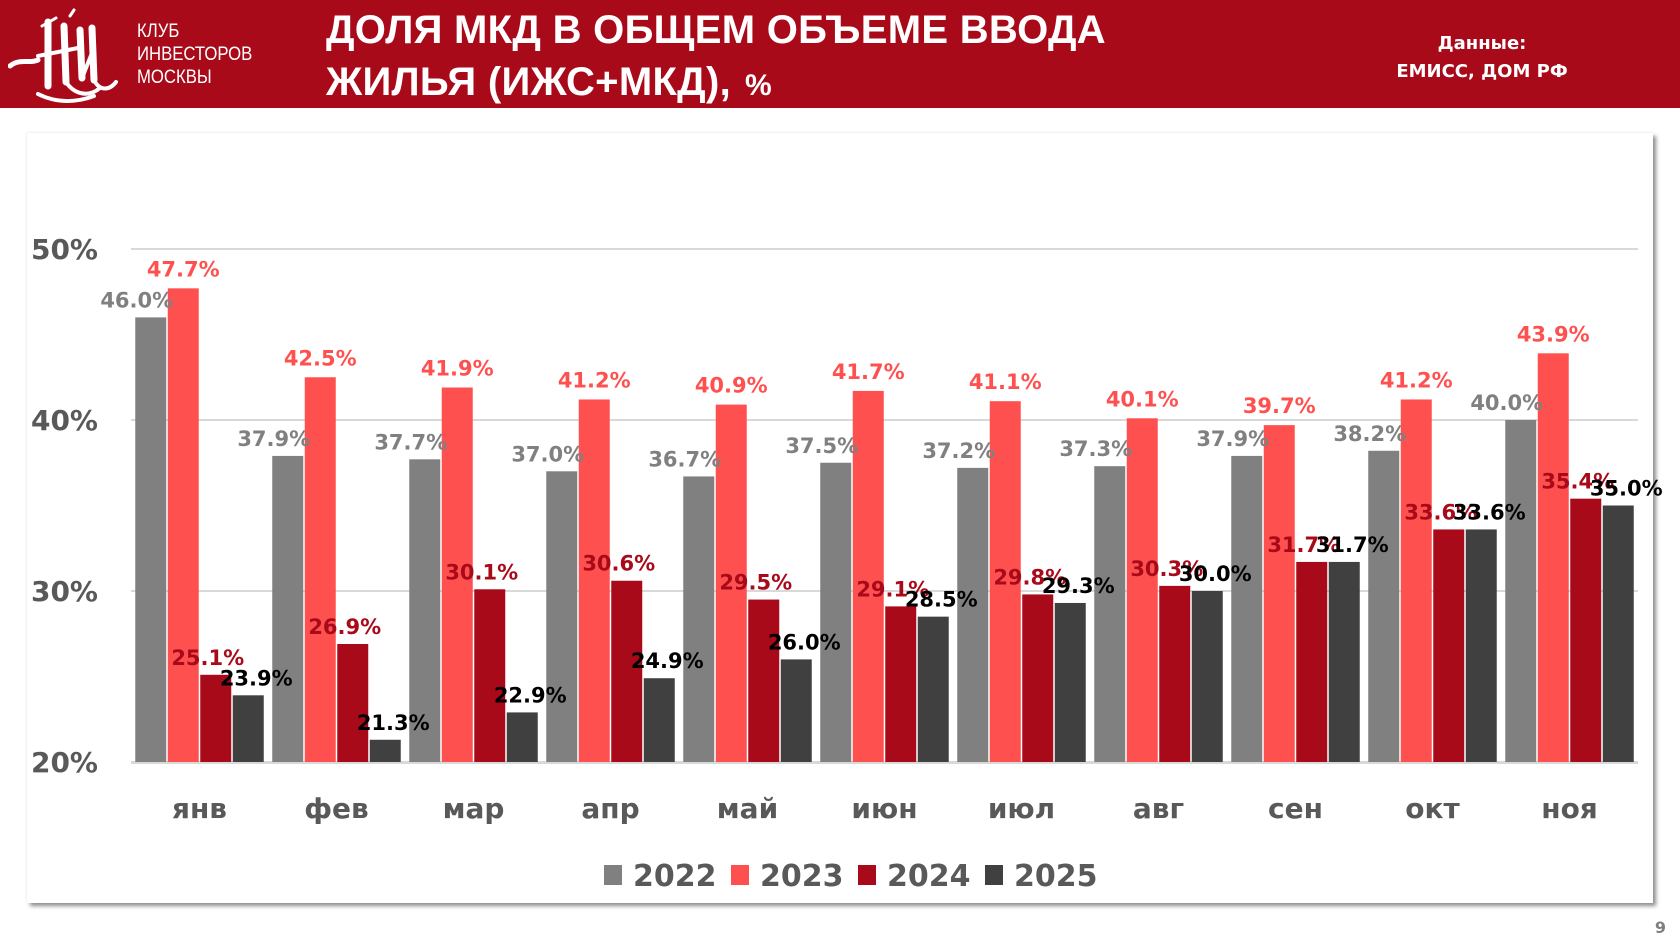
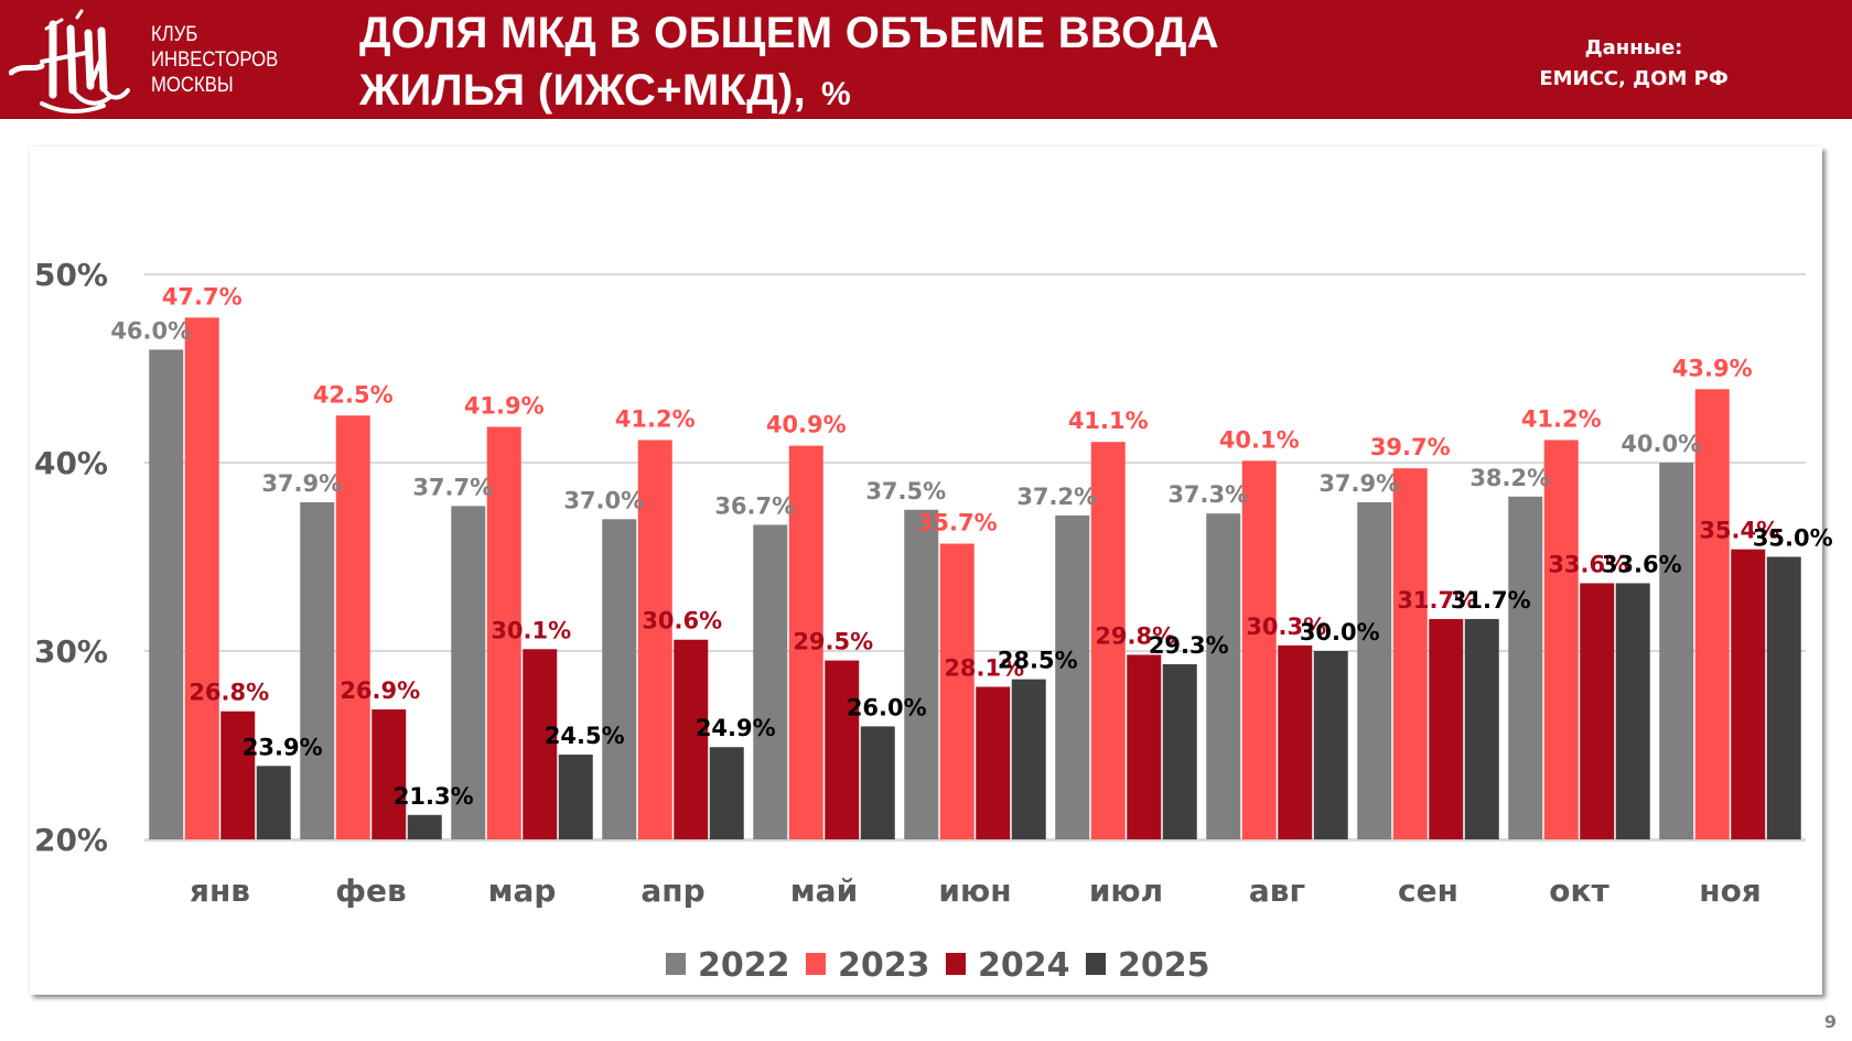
2024/янв: 25.1% -> 26.8%
2025/мар: 22.9% -> 24.5%
2023/июн: 41.7% -> 35.7%
2024/июн: 29.1% -> 28.1%
